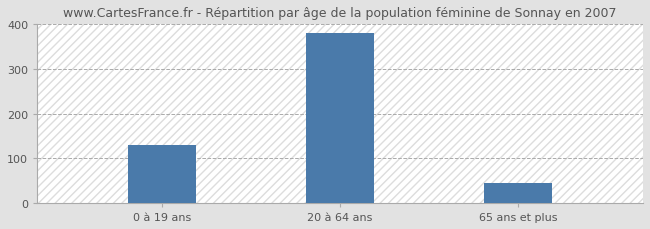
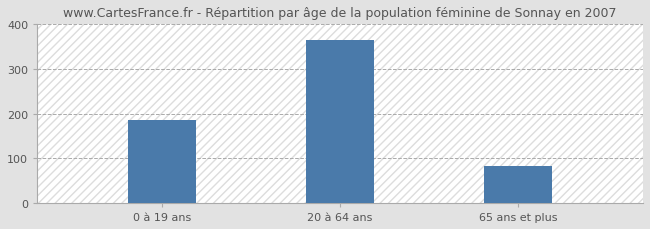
0 à 19 ans: 130 -> 185
20 à 64 ans: 380 -> 365
65 ans et plus: 45 -> 83
